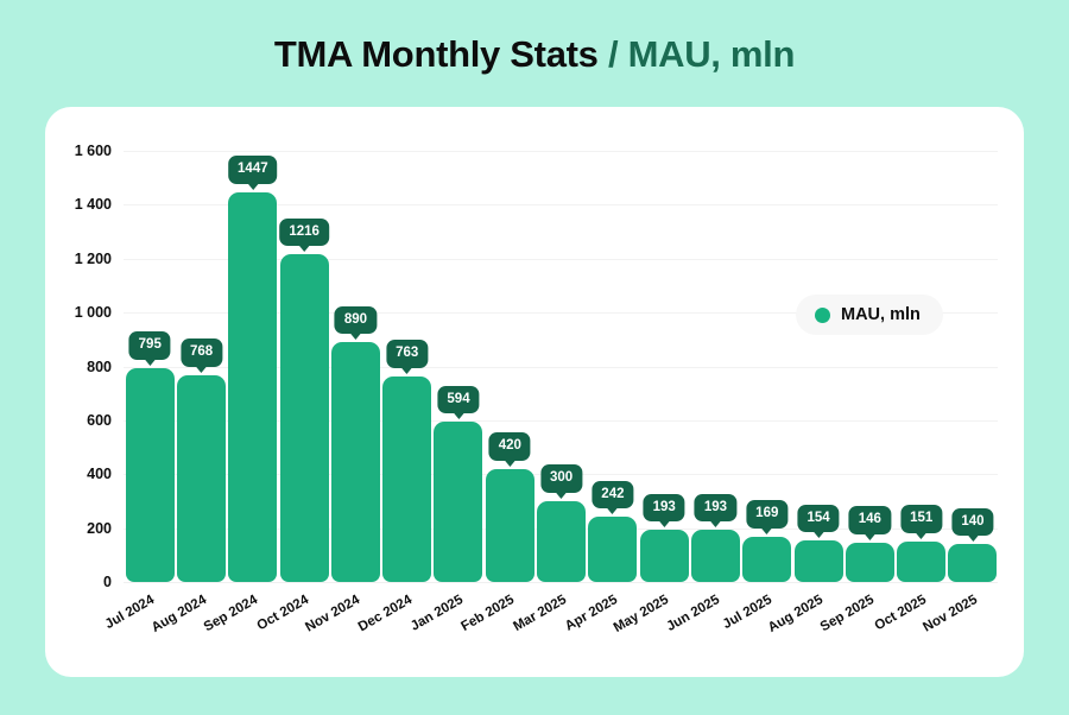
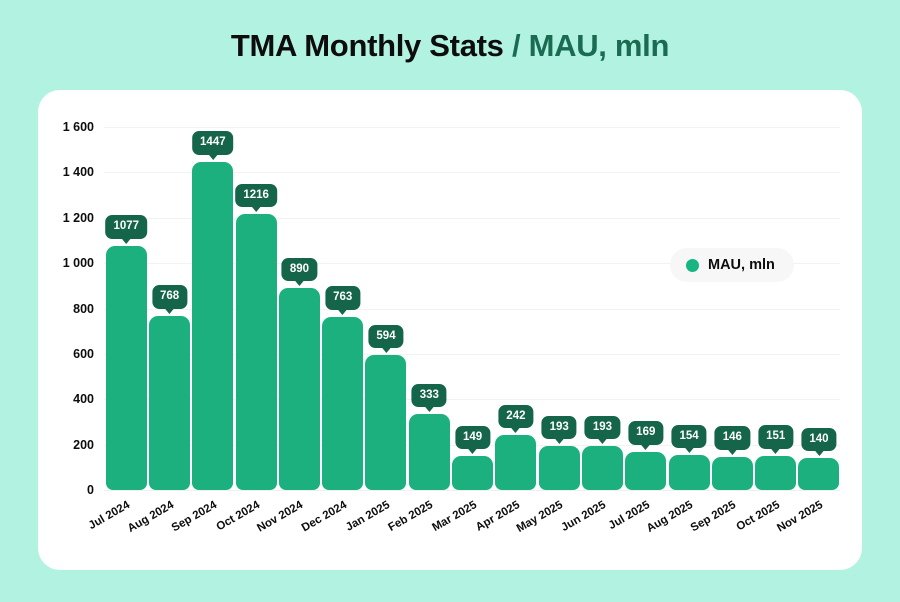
Jul 2024: 795 -> 1077
Feb 2025: 420 -> 333
Mar 2025: 300 -> 149
